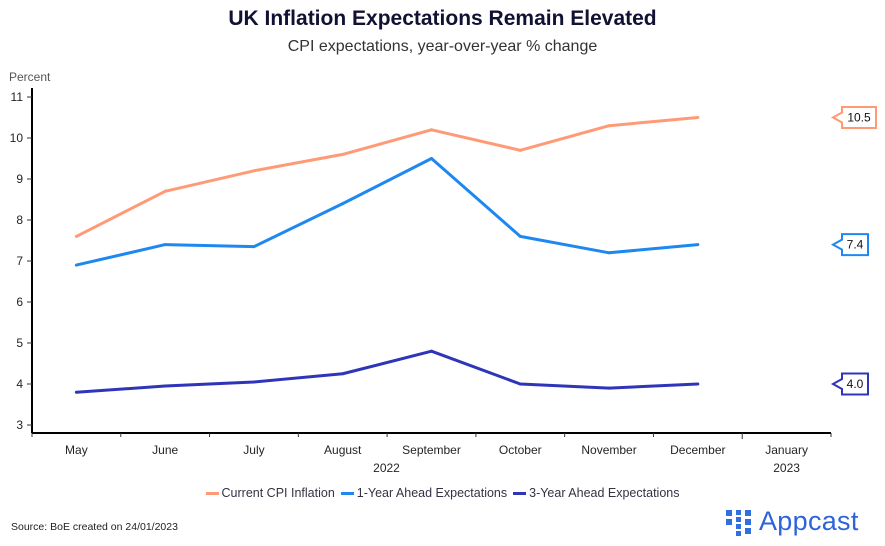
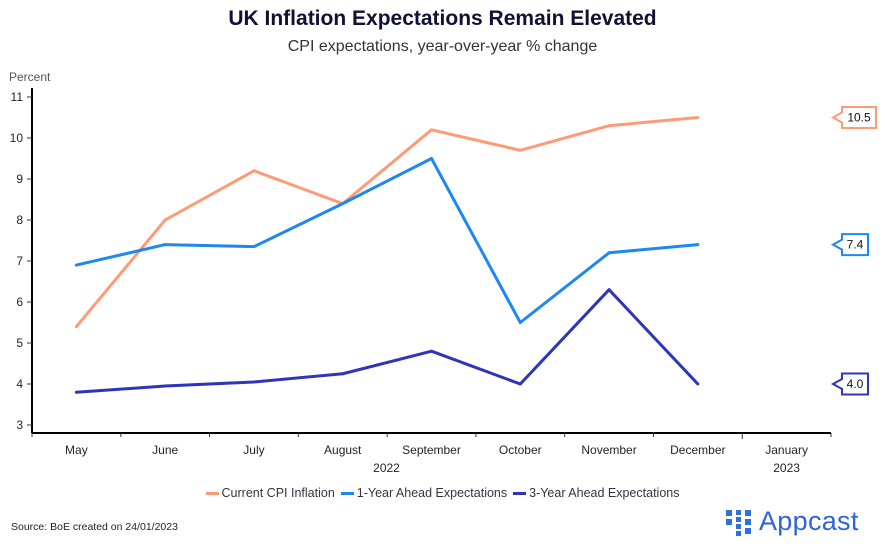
Current CPI Inflation/May: 7.6 -> 5.4
Current CPI Inflation/June: 8.7 -> 8.0
Current CPI Inflation/August: 9.6 -> 8.4
1-Year Ahead Expectations/October: 7.6 -> 5.5
3-Year Ahead Expectations/November: 3.9 -> 6.3
